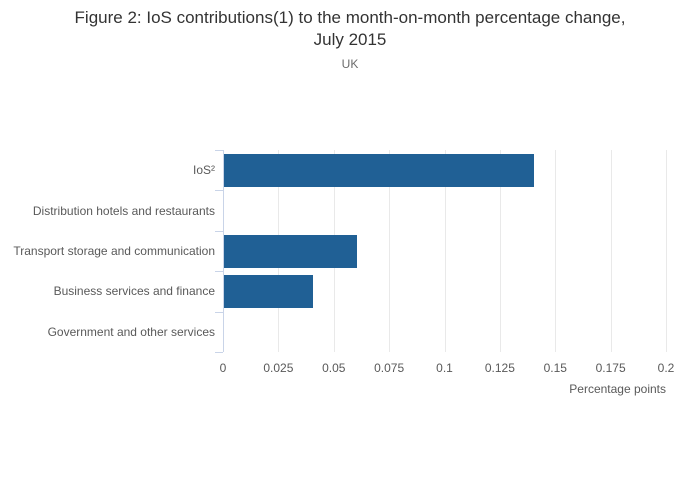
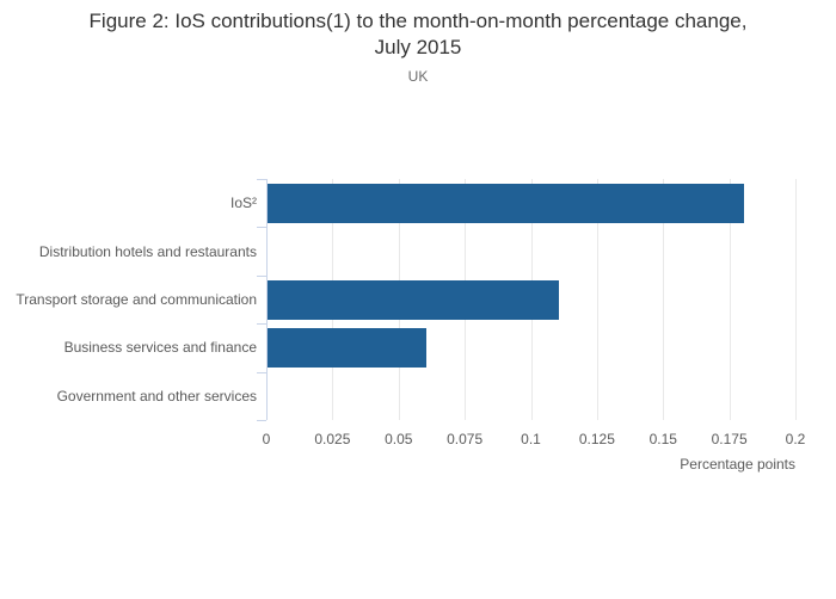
IoS²: 0.14 -> 0.18
Transport storage and communication: 0.06 -> 0.11
Business services and finance: 0.04 -> 0.06
